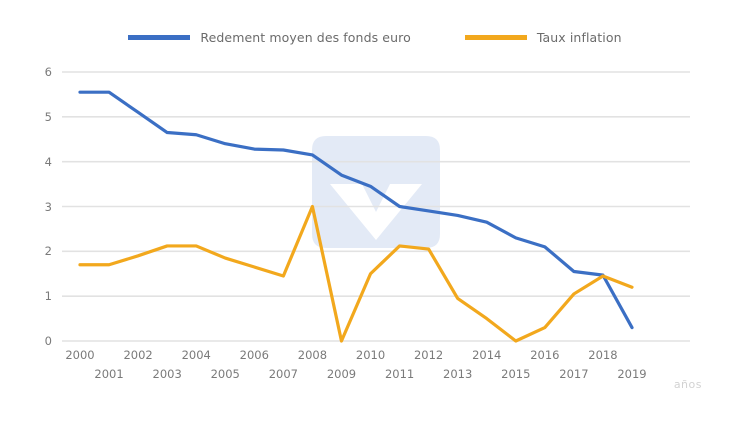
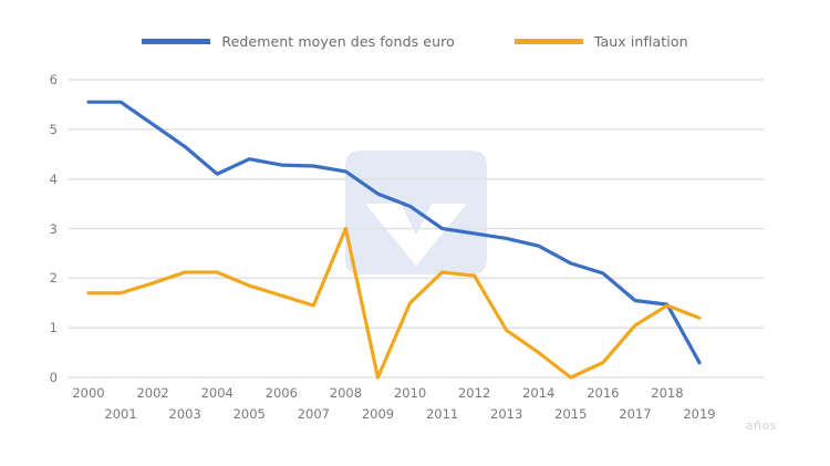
Redement moyen des fonds euro/2004: 4.6 -> 4.1
